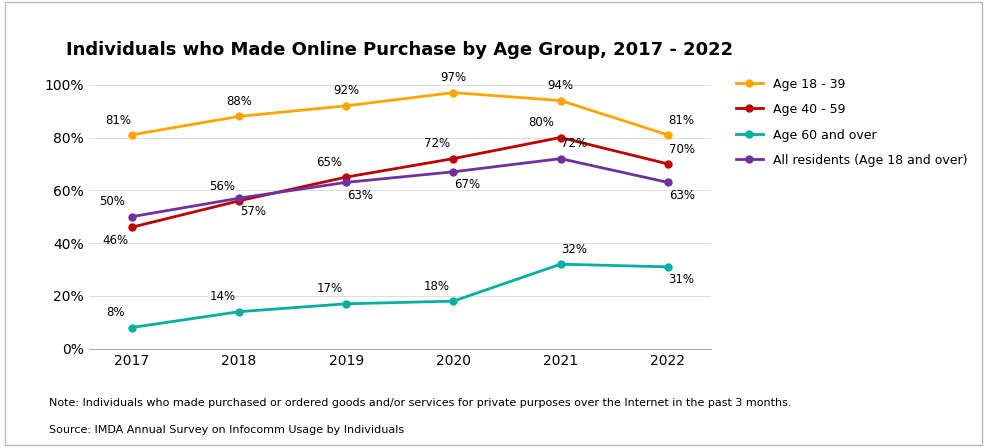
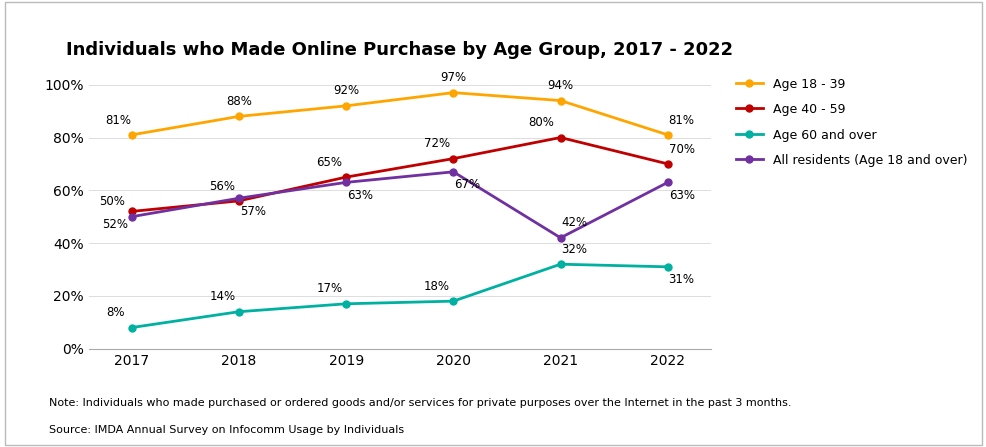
Age 40 - 59/2017: 46% -> 52%
All residents (Age 18 and over)/2021: 72% -> 42%
